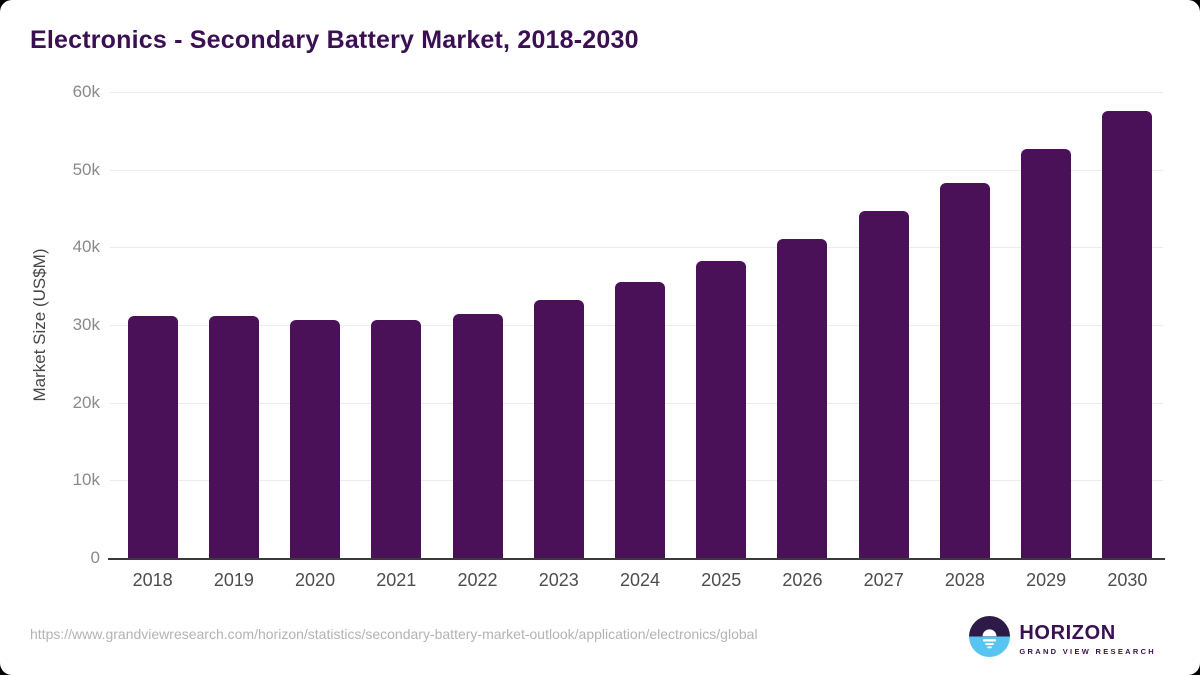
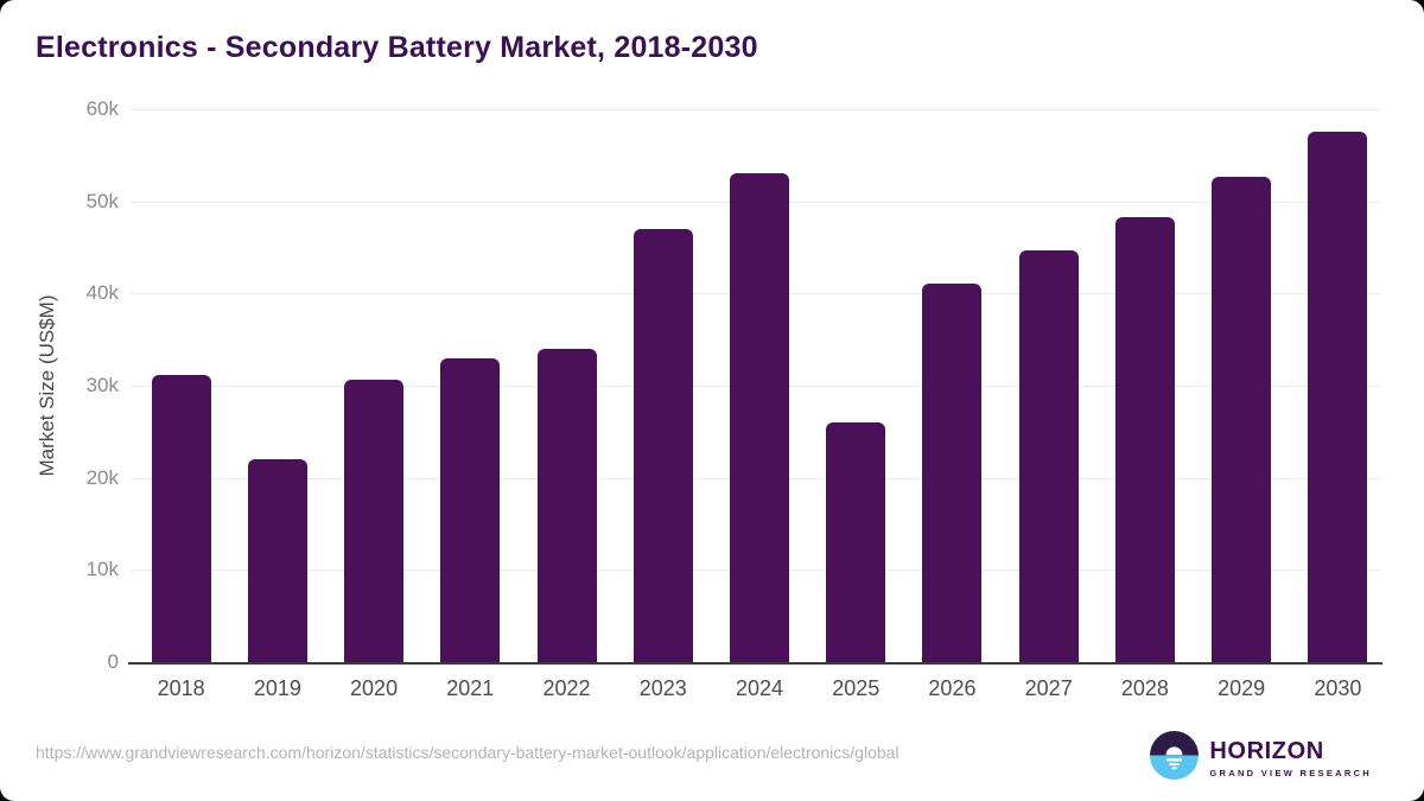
2019: 31k -> 22k
2021: 31k -> 33k
2022: 31k -> 34k
2023: 33k -> 47k
2024: 36k -> 53k
2025: 38k -> 26k
